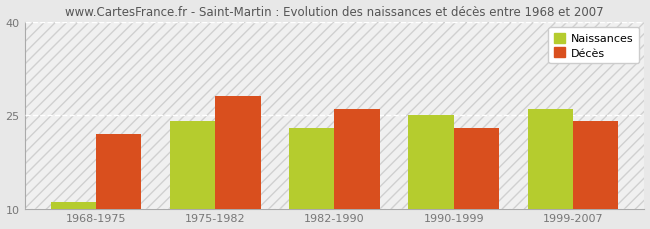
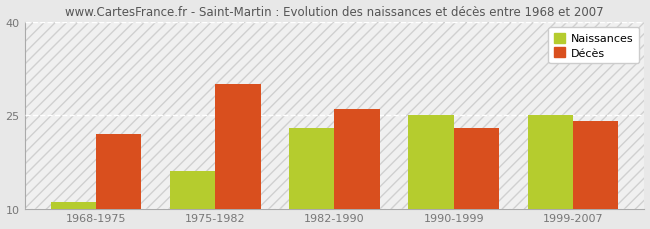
Naissances/1975-1982: 24 -> 16
Décès/1975-1982: 28 -> 30
Naissances/1999-2007: 26 -> 25
